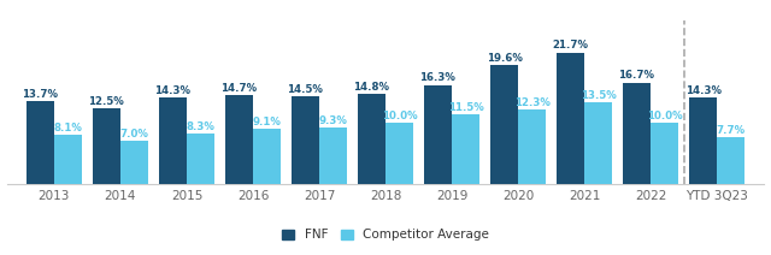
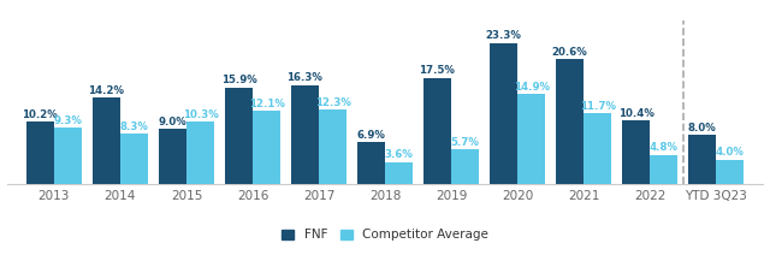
FNF/2013: 13.7% -> 10.2%
Competitor Average/2013: 8.1% -> 9.3%
FNF/2014: 12.5% -> 14.2%
Competitor Average/2014: 7.0% -> 8.3%
FNF/2015: 14.3% -> 9.0%
Competitor Average/2015: 8.3% -> 10.3%
FNF/2016: 14.7% -> 15.9%
Competitor Average/2016: 9.1% -> 12.1%
FNF/2017: 14.5% -> 16.3%
Competitor Average/2017: 9.3% -> 12.3%
FNF/2018: 14.8% -> 6.9%
Competitor Average/2018: 10.0% -> 3.6%
FNF/2019: 16.3% -> 17.5%
Competitor Average/2019: 11.5% -> 5.7%
FNF/2020: 19.6% -> 23.3%
Competitor Average/2020: 12.3% -> 14.9%
FNF/2021: 21.7% -> 20.6%
Competitor Average/2021: 13.5% -> 11.7%
FNF/2022: 16.7% -> 10.4%
Competitor Average/2022: 10.0% -> 4.8%
FNF/YTD 3Q23: 14.3% -> 8.0%
Competitor Average/YTD 3Q23: 7.7% -> 4.0%
